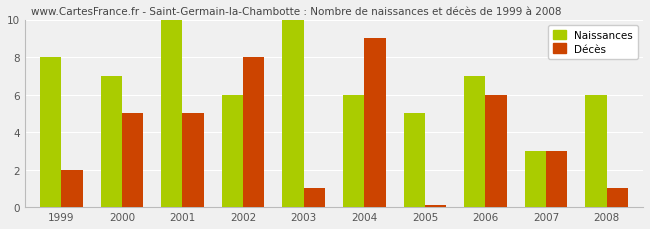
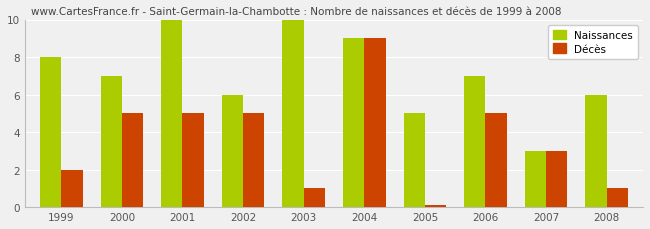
Décès/2002: 8.0 -> 5.0
Naissances/2004: 6 -> 9
Décès/2006: 6.0 -> 5.0
